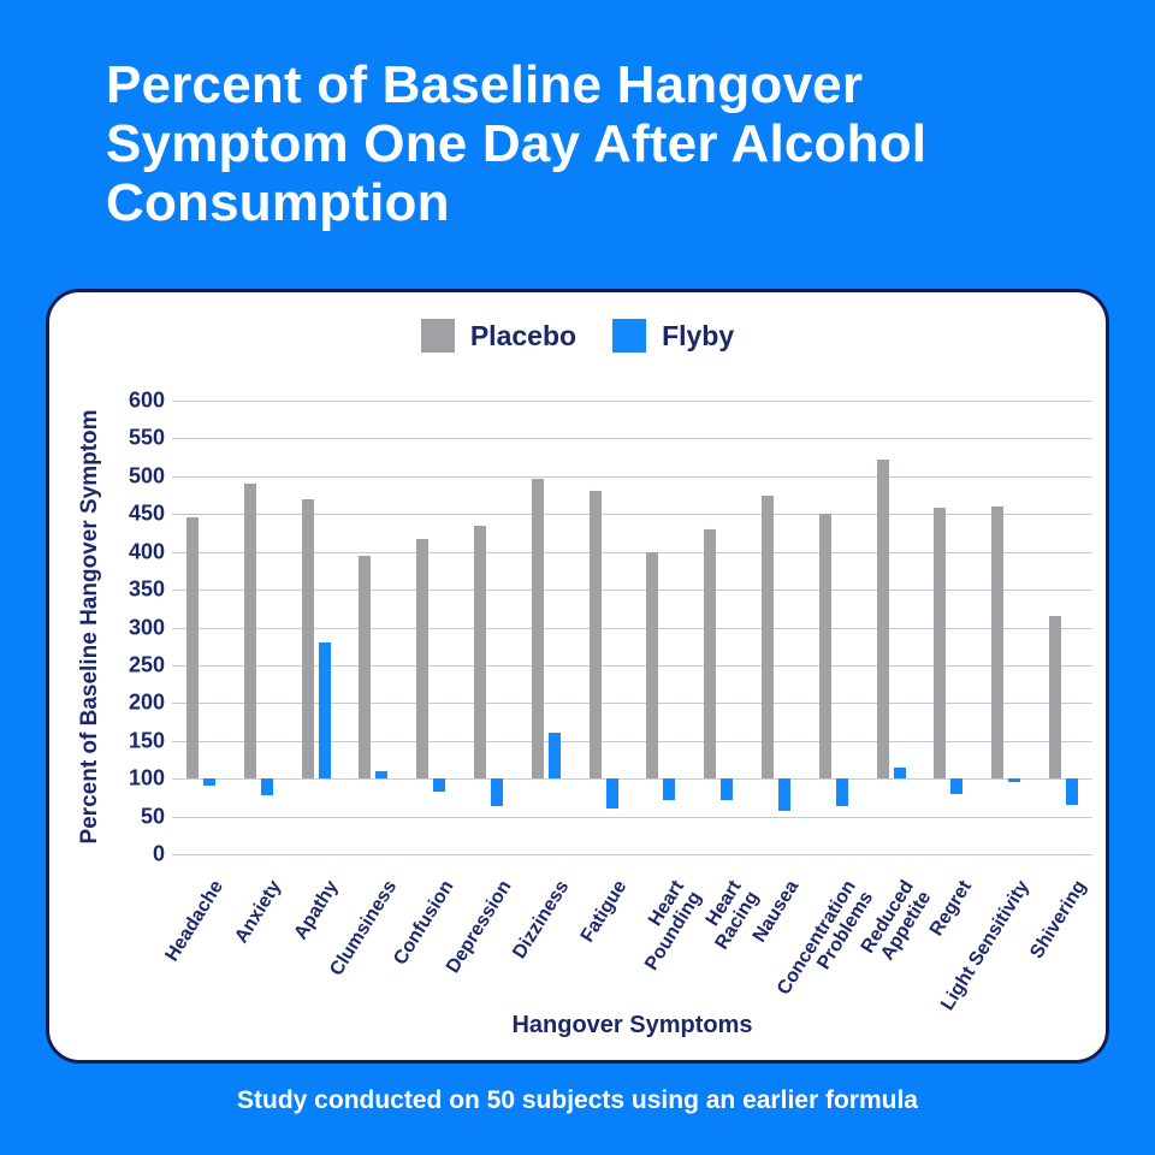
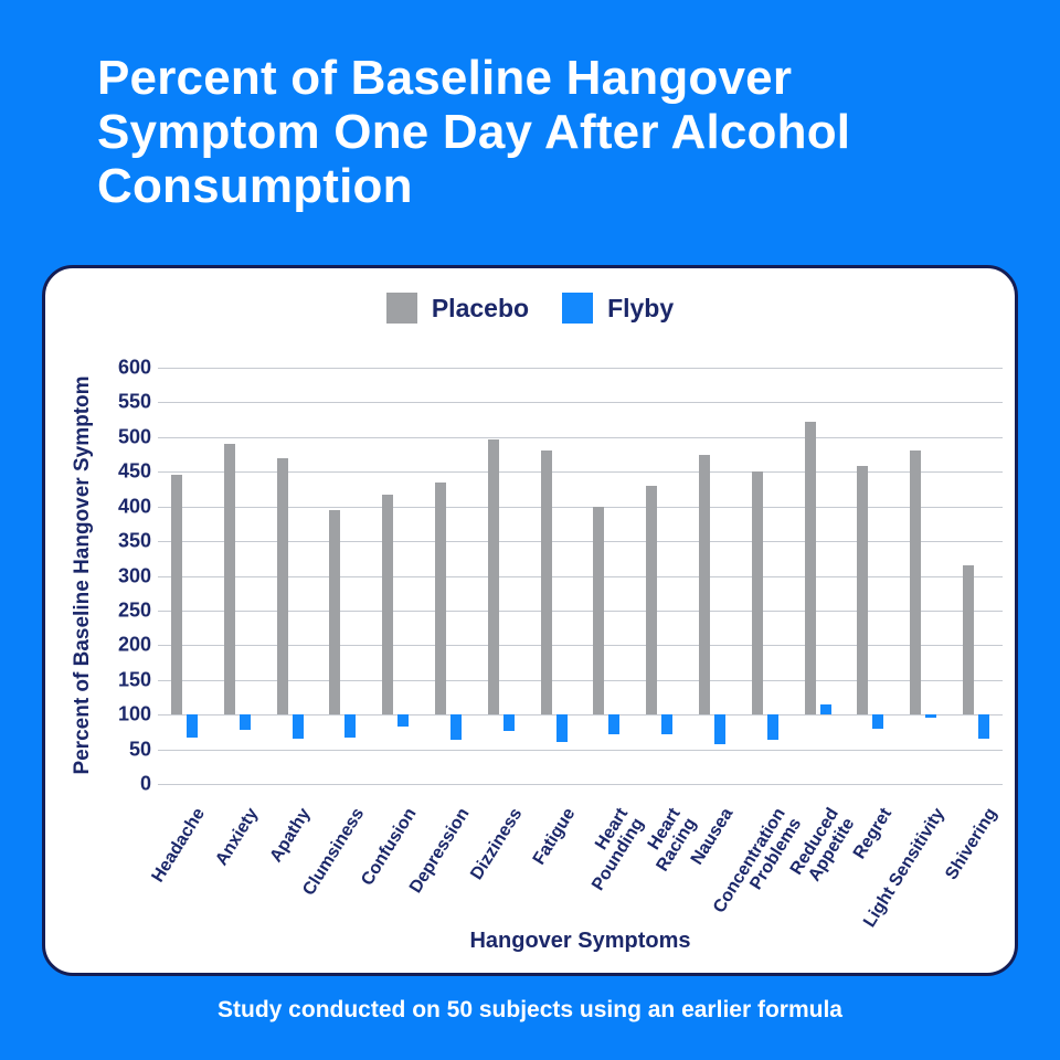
Flyby/Headache: 90 -> 70
Flyby/Apathy: 280 -> 70
Flyby/Clumsiness: 110 -> 70
Flyby/Dizziness: 160 -> 80
Placebo/Light Sensitivity: 460 -> 480
